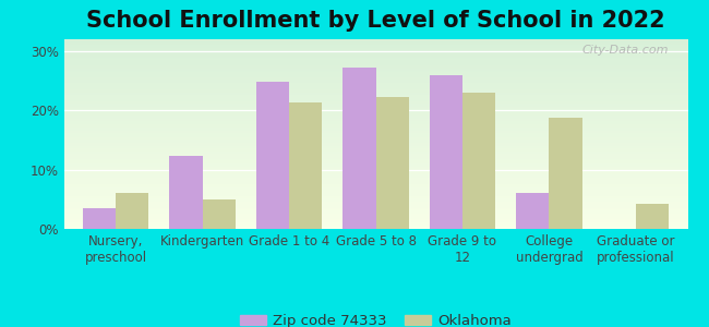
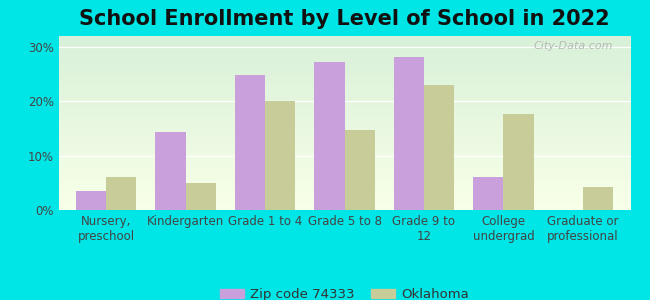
Zip code 74333/Kindergarten: 12.3% -> 14.4%
Oklahoma/Grade 1 to 4: 21.3% -> 20.0%
Oklahoma/Grade 5 to 8: 22.3% -> 14.8%
Zip code 74333/Grade 9 to 12: 26.0% -> 28.2%
Oklahoma/College undergrad: 18.8% -> 17.6%
